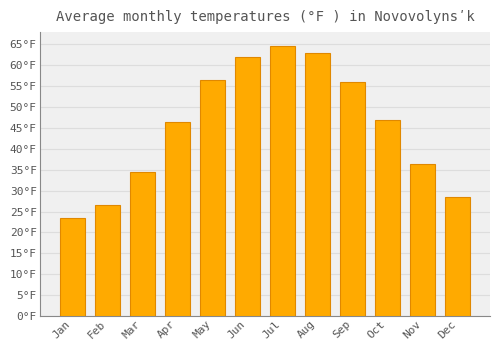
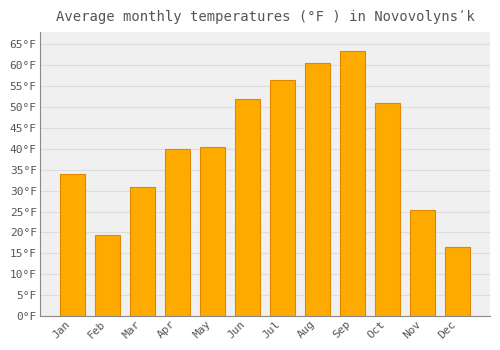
Jan: 23.5°F -> 34.0°F
Feb: 26.5°F -> 19.5°F
Mar: 34.5°F -> 31.0°F
Apr: 46.5°F -> 40.0°F
May: 56.5°F -> 40.5°F
Jun: 62.0°F -> 52.0°F
Jul: 64.5°F -> 56.5°F
Aug: 63.0°F -> 60.5°F
Sep: 56.0°F -> 63.5°F
Oct: 47.0°F -> 51.0°F
Nov: 36.5°F -> 25.5°F
Dec: 28.5°F -> 16.5°F
